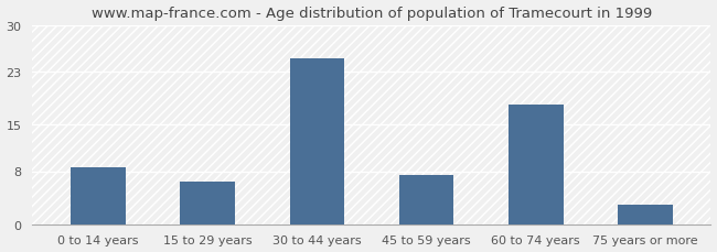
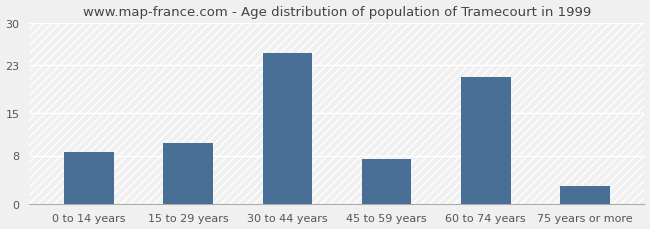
15 to 29 years: 6.5 -> 10.0
60 to 74 years: 18.0 -> 21.0
